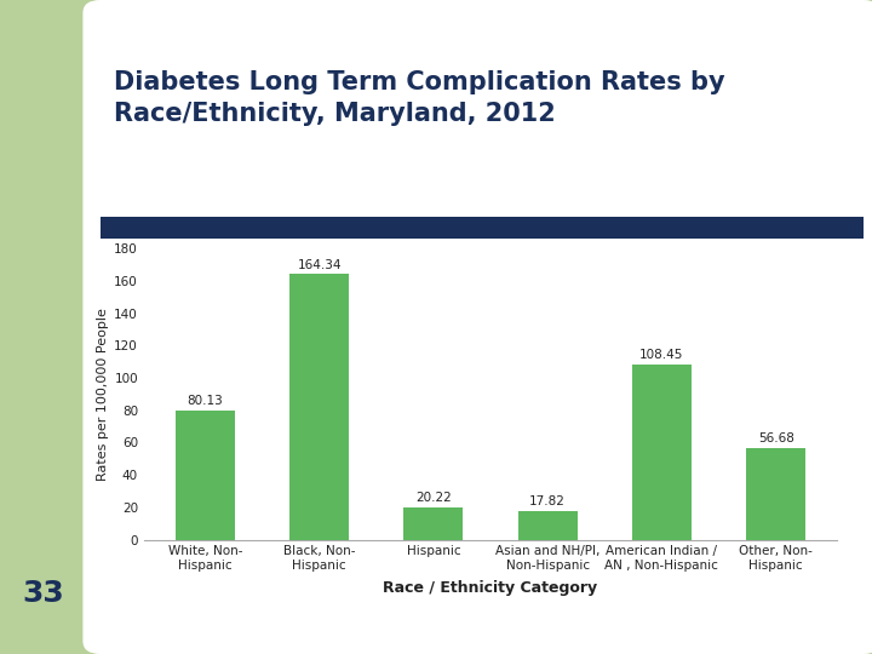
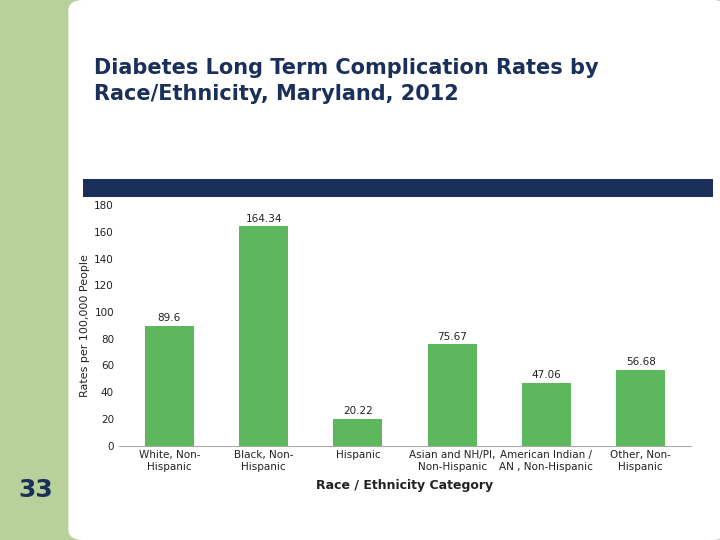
White, Non- Hispanic: 80.13 -> 89.6
Asian and NH/PI, Non-Hispanic: 17.82 -> 75.67
American Indian / AN , Non-Hispanic: 108.45 -> 47.06
